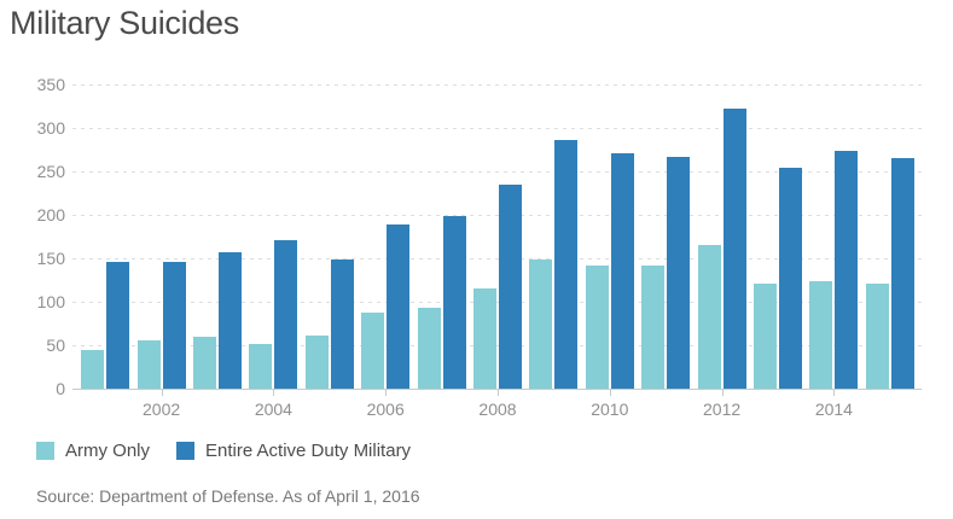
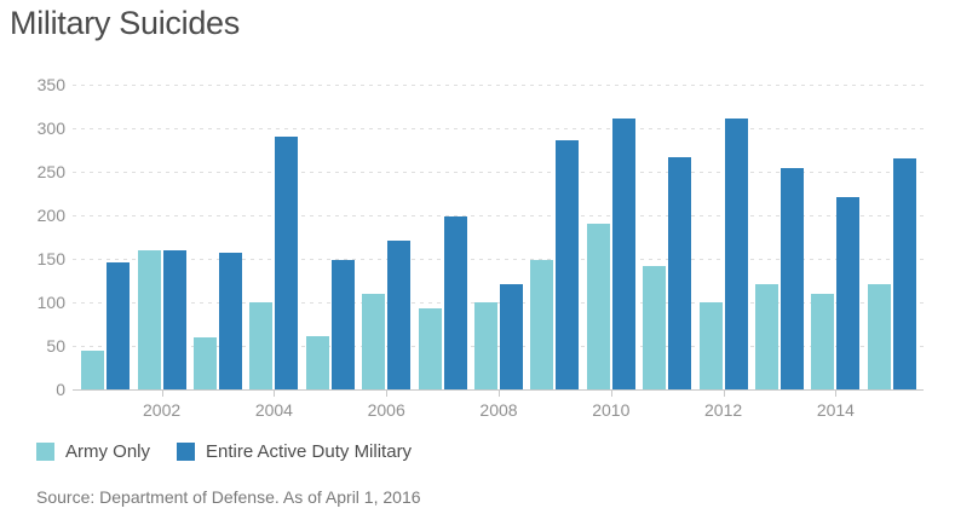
Army Only/2002: 60 -> 160
Entire Active Duty Military/2002: 150 -> 160
Army Only/2004: 50 -> 100
Entire Active Duty Military/2004: 170 -> 290
Army Only/2006: 90 -> 110
Entire Active Duty Military/2006: 190 -> 170
Army Only/2008: 120 -> 100
Entire Active Duty Military/2008: 230 -> 120
Army Only/2010: 140 -> 190
Entire Active Duty Military/2010: 270 -> 310
Army Only/2012: 160 -> 100
Entire Active Duty Military/2012: 320 -> 310
Army Only/2014: 120 -> 110
Entire Active Duty Military/2014: 270 -> 220
